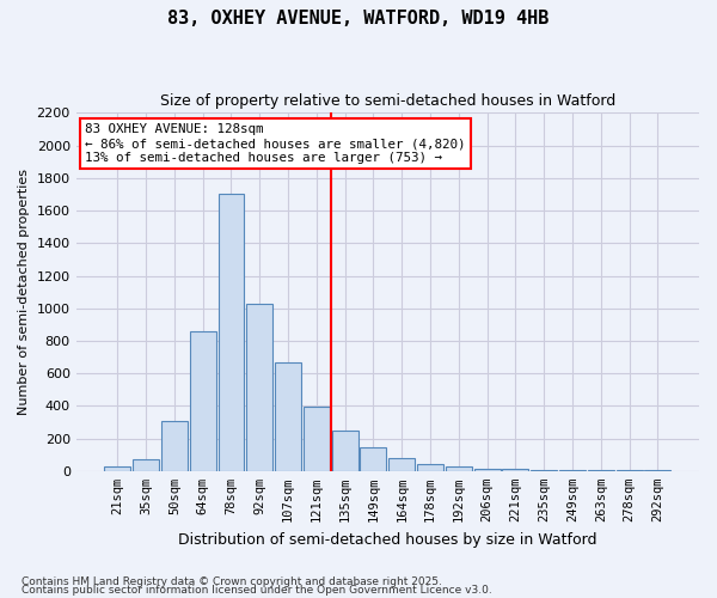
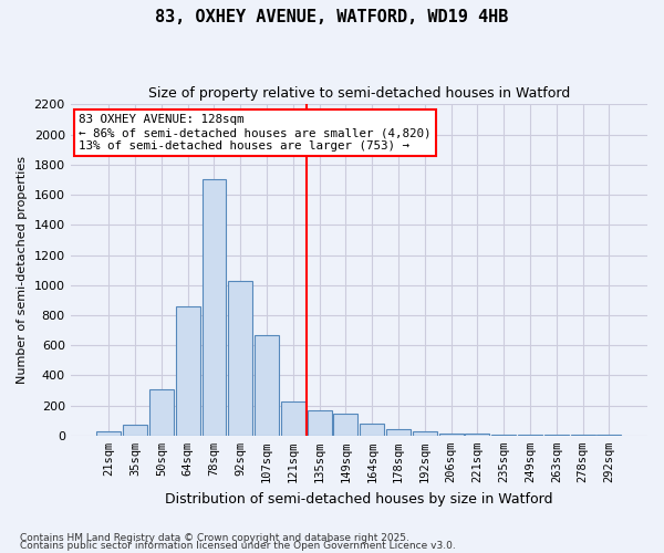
121sqm: 400 -> 230
135sqm: 240 -> 170
